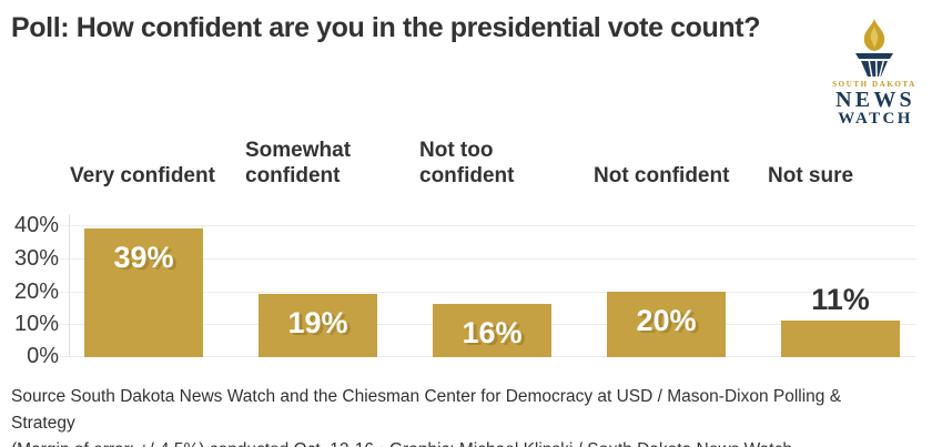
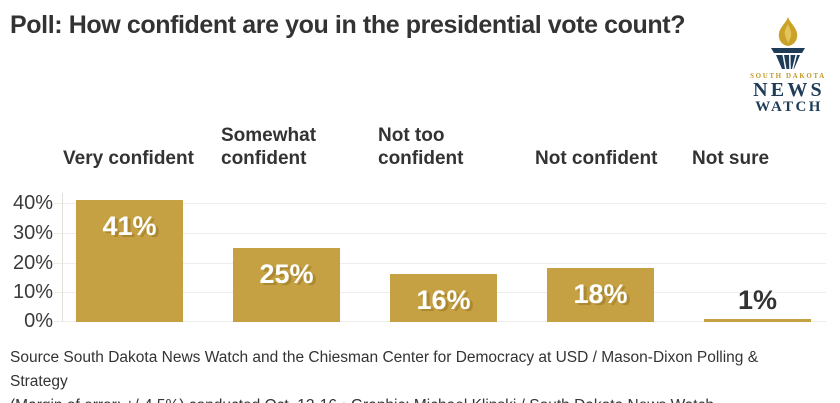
Very confident: 39% -> 41%
Somewhat confident: 19% -> 25%
Not confident: 20% -> 18%
Not sure: 11% -> 1%
